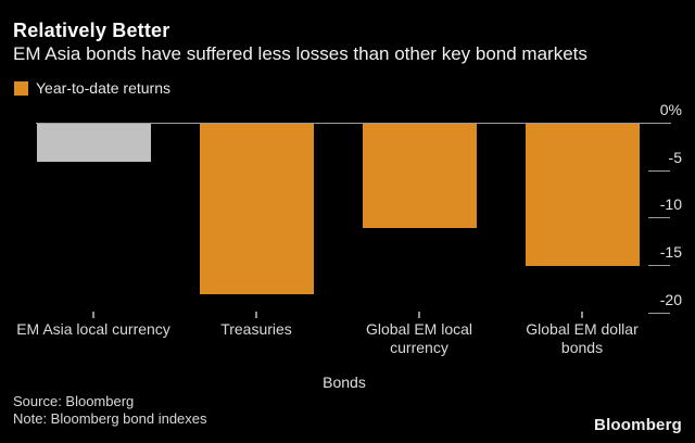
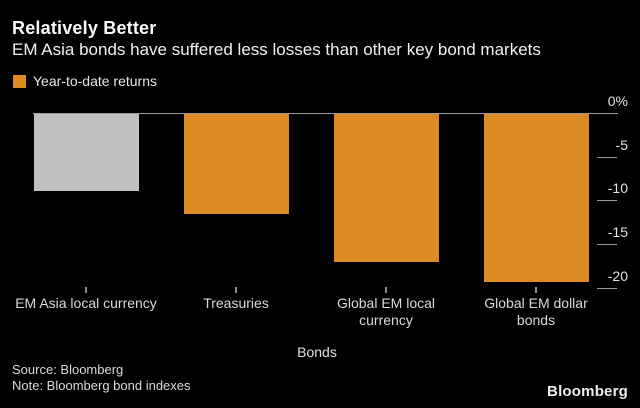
EM Asia local currency: -4% -> -9%
Treasuries: -18% -> -11%
Global EM local currency: -11% -> -17%
Global EM dollar bonds: -15% -> -19%
